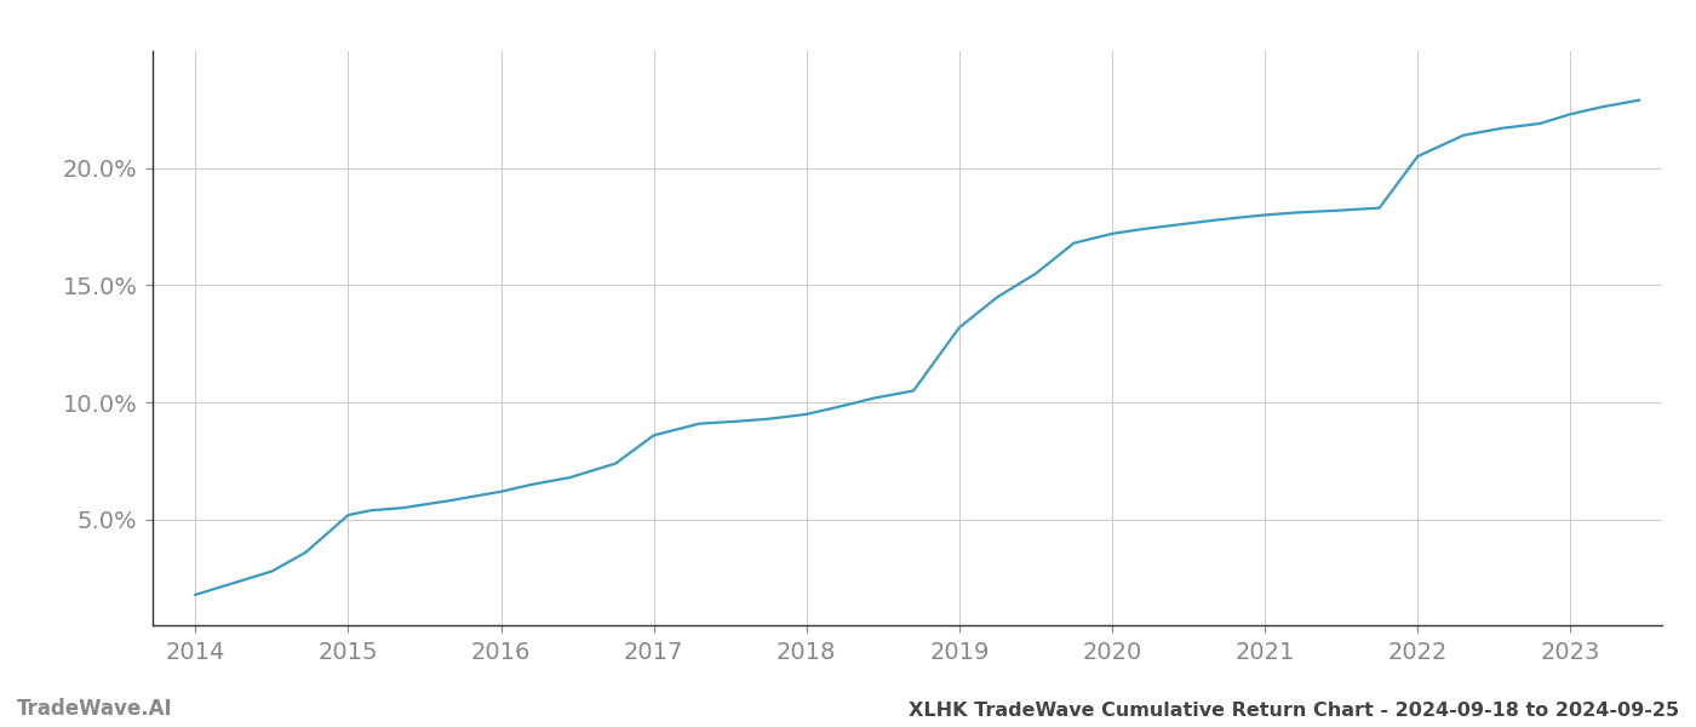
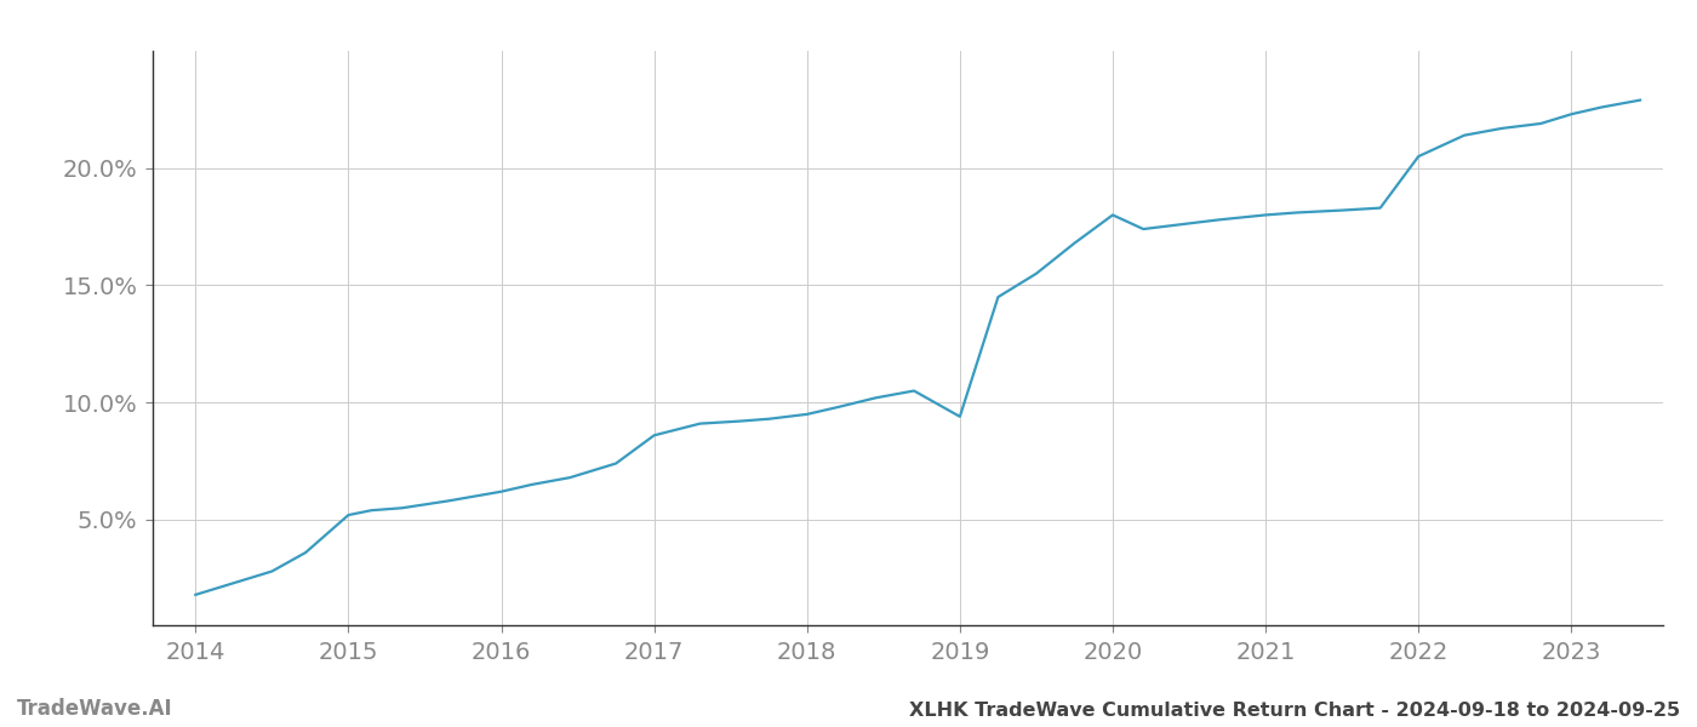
2019: 13.2% -> 9.4%
2020: 17.2% -> 18.0%
